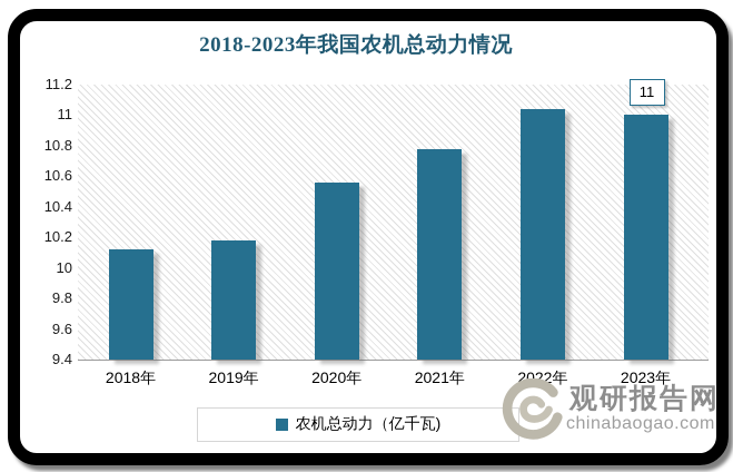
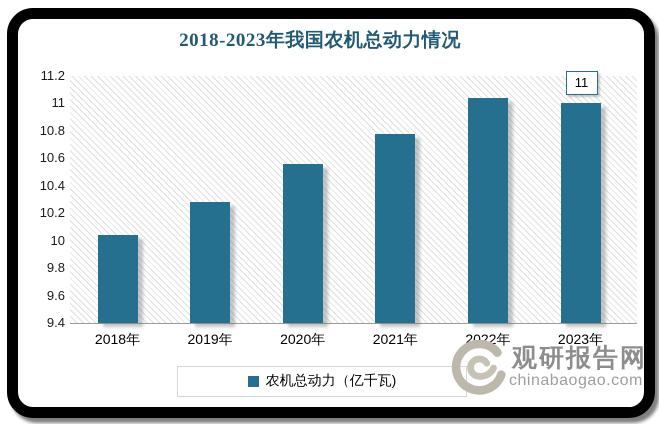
2018年: 10.12 -> 10.04
2019年: 10.18 -> 10.28
